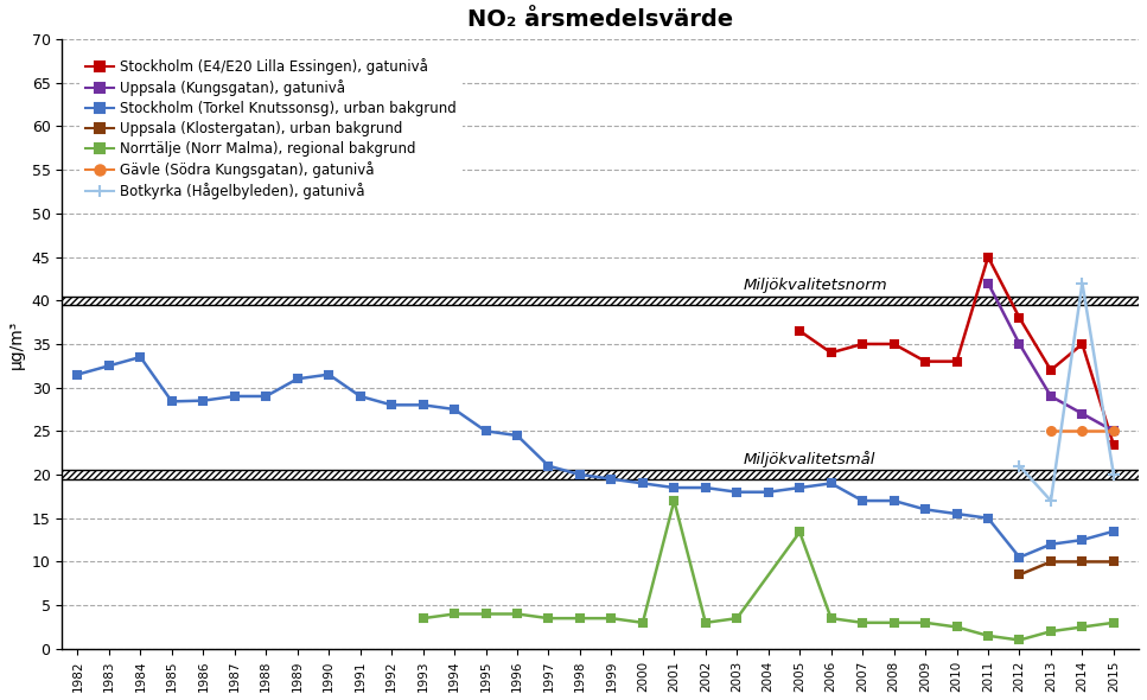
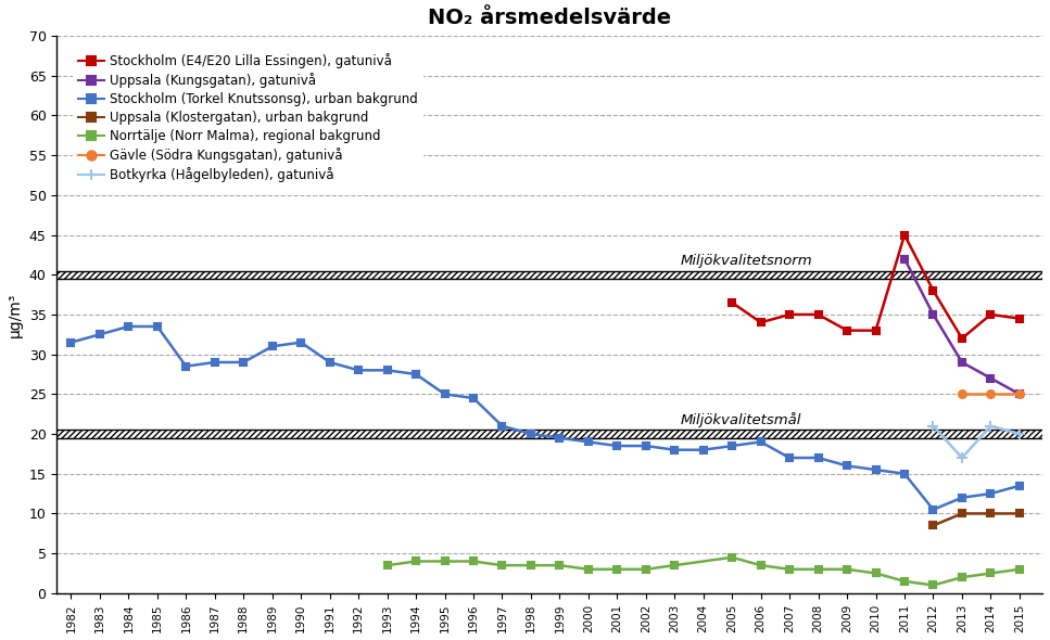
Stockholm (Torkel Knutssonsg), urban bakgrund/1985: 28.4 -> 33.5
Norrtälje (Norr Malma), regional bakgrund/2001: 17.0 -> 3.0
Norrtälje (Norr Malma), regional bakgrund/2005: 13.4 -> 4.5
Botkyrka (Hågelbyleden), gatunivå/2014: 42 -> 21
Stockholm (E4/E20 Lilla Essingen), gatunivå/2015: 23.4 -> 34.5
